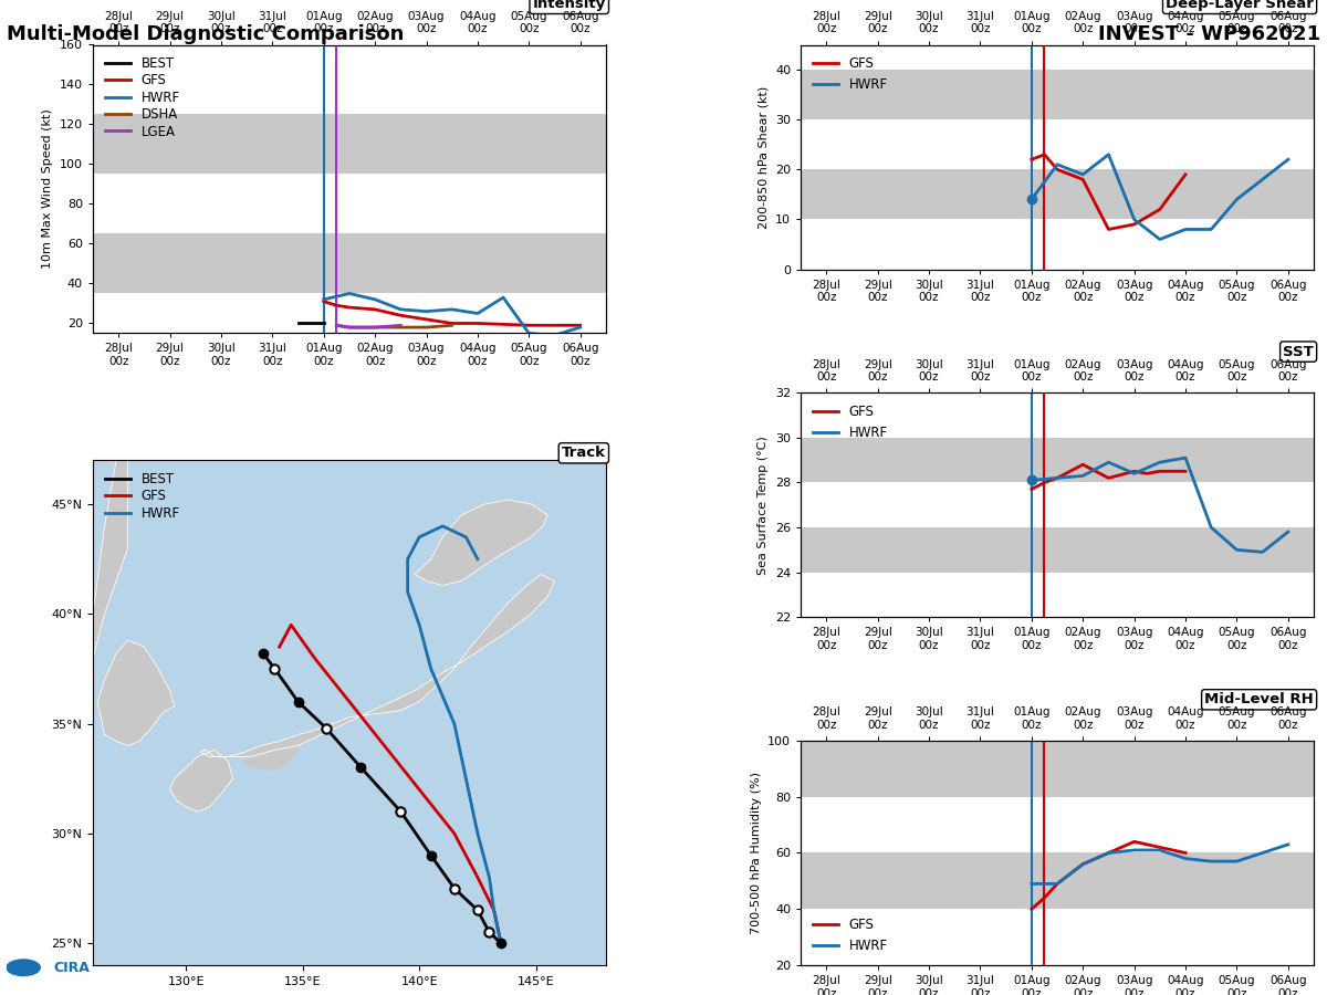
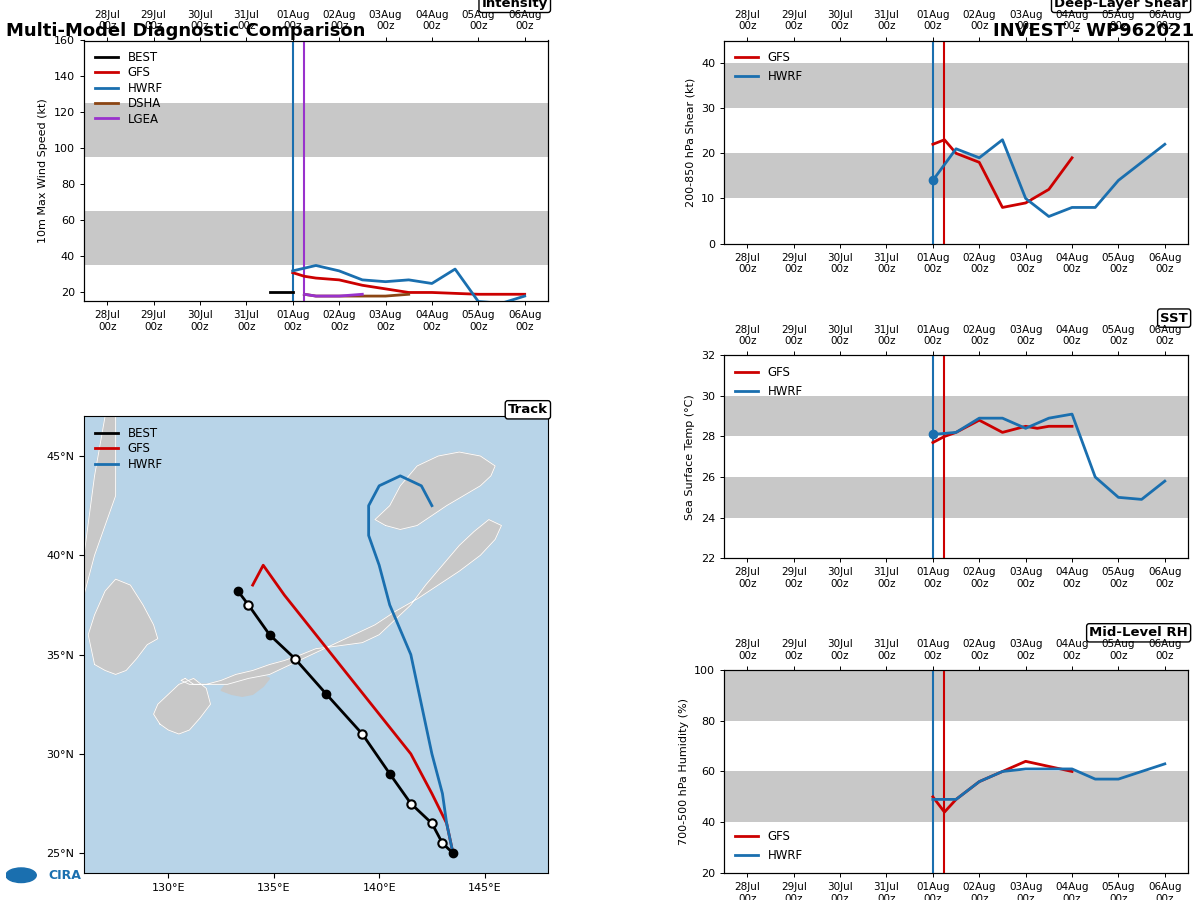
SST/HWRF/02Aug 00z: 28.3 -> 28.9
Mid-Level RH/GFS/01Aug 00z: 40 -> 50
Mid-Level RH/HWRF/04Aug 00z: 58 -> 61
